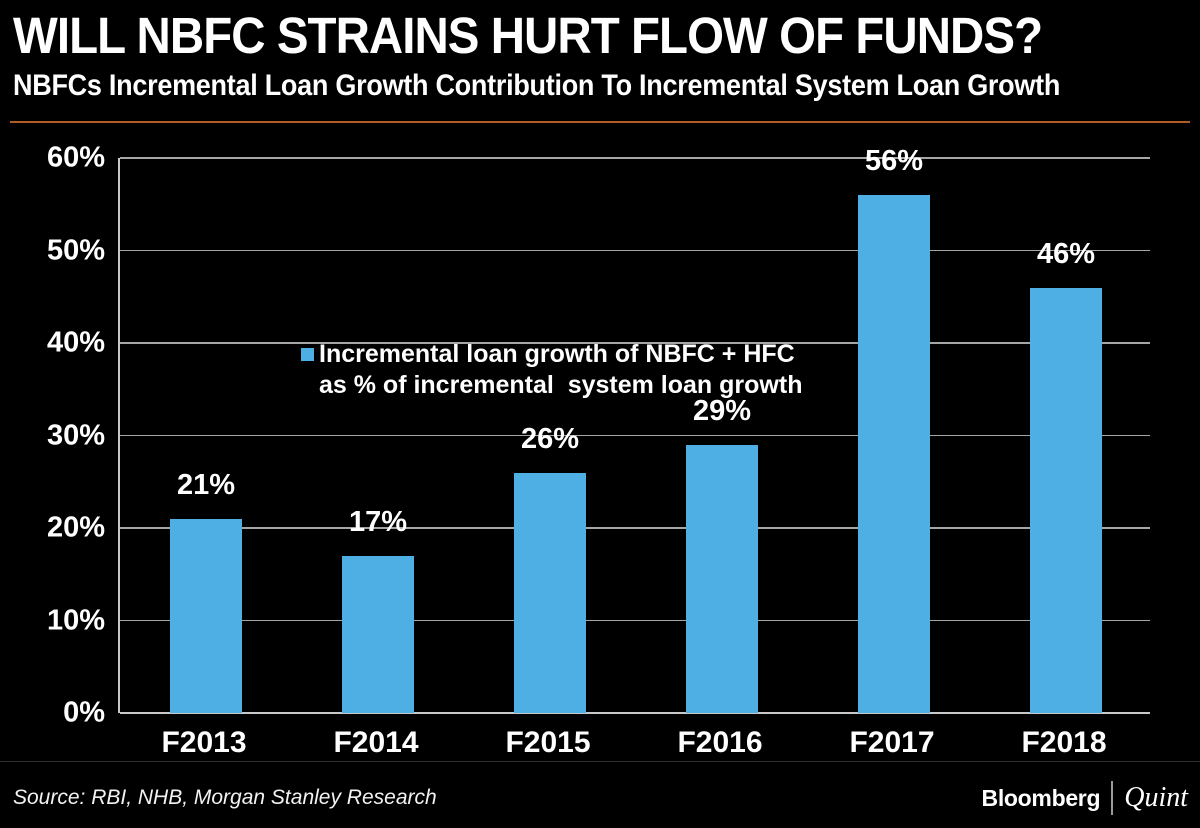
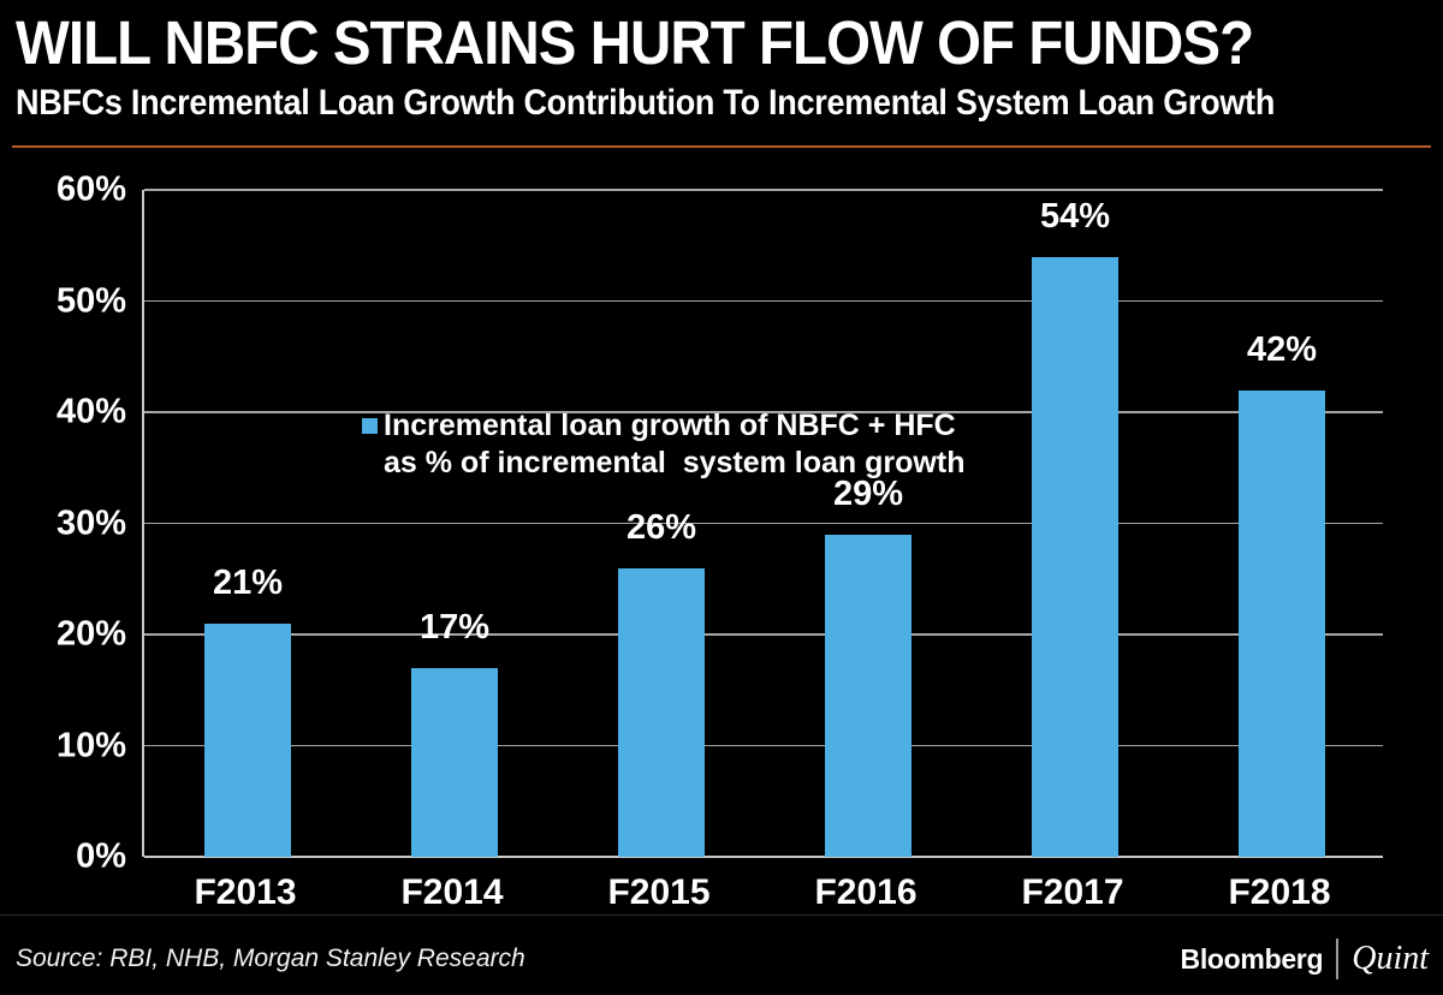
F2017: 56% -> 54%
F2018: 46% -> 42%
